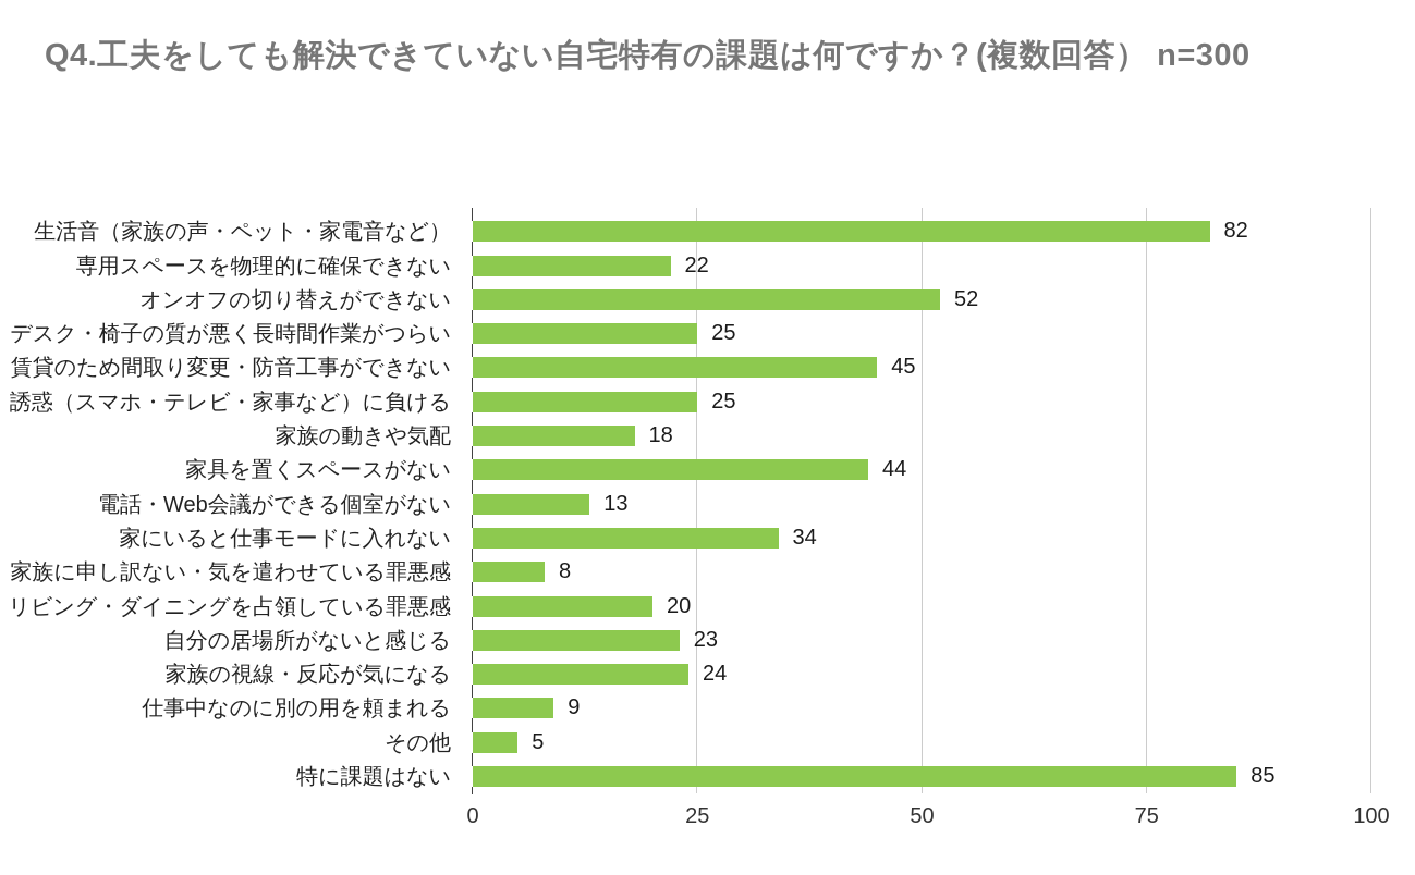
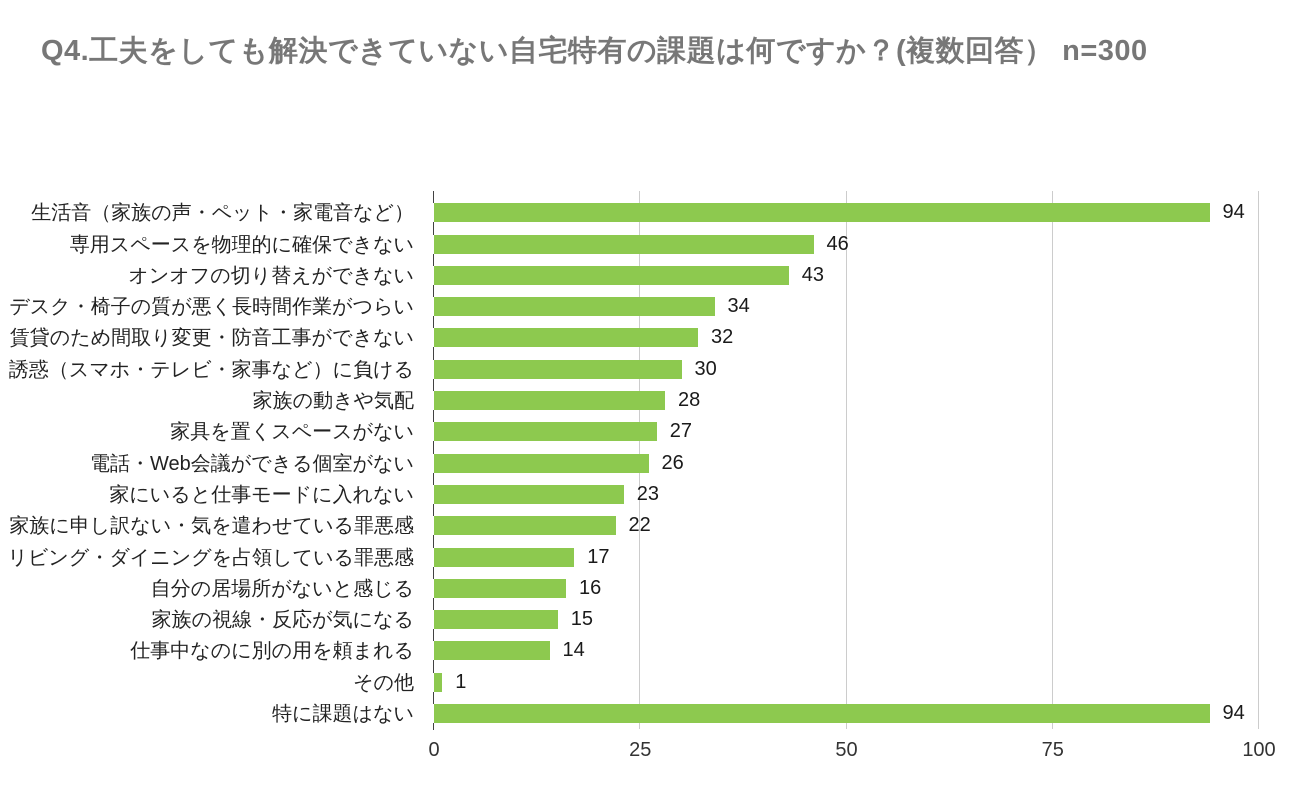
生活音（家族の声・ペット・家電音など）: 82 -> 94
専用スペースを物理的に確保できない: 22 -> 46
オンオフの切り替えができない: 52 -> 43
デスク・椅子の質が悪く長時間作業がつらい: 25 -> 34
賃貸のため間取り変更・防音工事ができない: 45 -> 32
誘惑（スマホ・テレビ・家事など）に負ける: 25 -> 30
家族の動きや気配: 18 -> 28
家具を置くスペースがない: 44 -> 27
電話・Web会議ができる個室がない: 13 -> 26
家にいると仕事モードに入れない: 34 -> 23
家族に申し訳ない・気を遣わせている罪悪感: 8 -> 22
リビング・ダイニングを占領している罪悪感: 20 -> 17
自分の居場所がないと感じる: 23 -> 16
家族の視線・反応が気になる: 24 -> 15
仕事中なのに別の用を頼まれる: 9 -> 14
その他: 5 -> 1
特に課題はない: 85 -> 94
